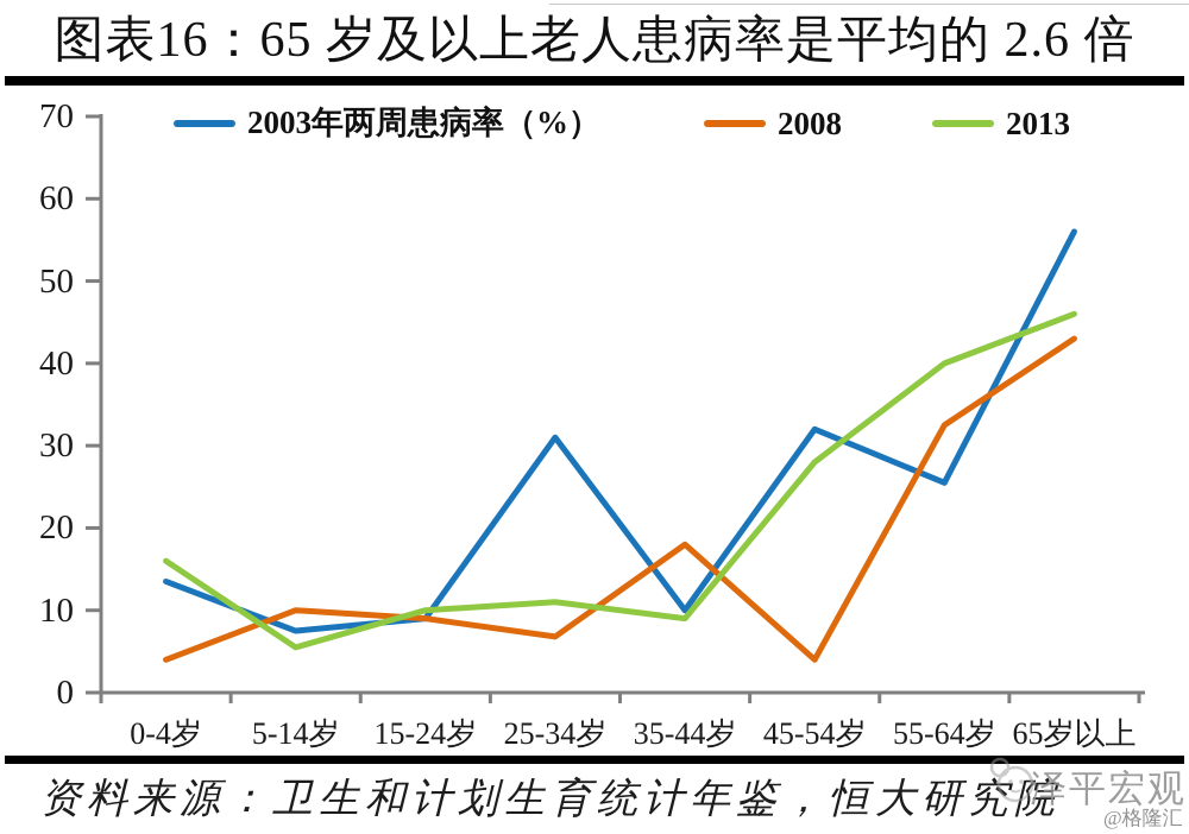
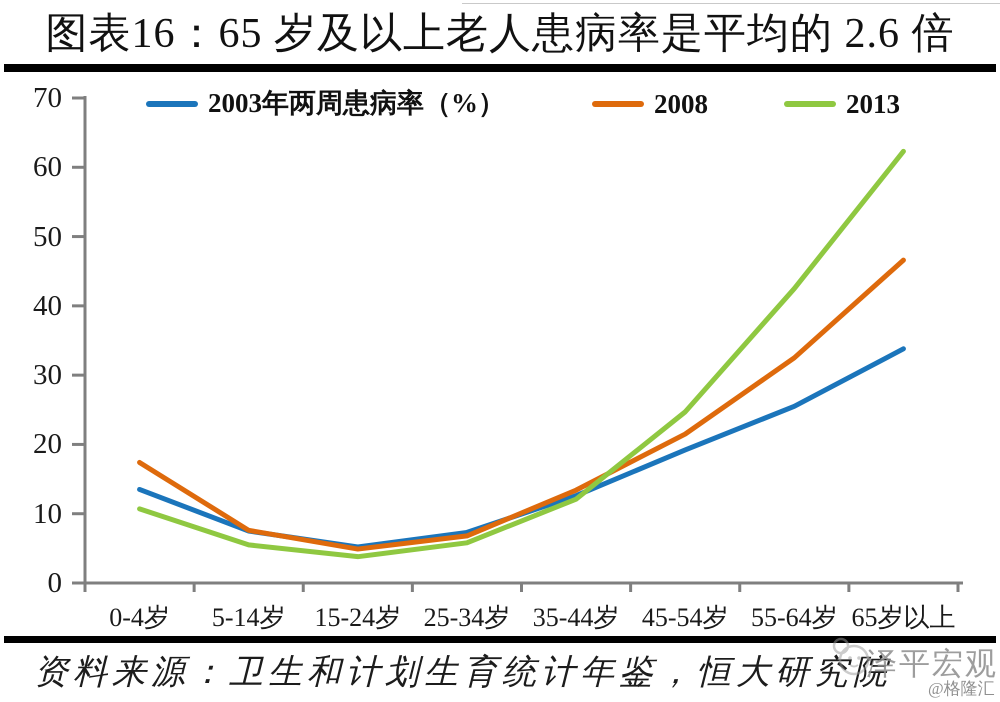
2008/0-4岁: 4 -> 17
2013/0-4岁: 16 -> 11
2008/5-14岁: 10 -> 8
2003年两周患病率（%）/15-24岁: 9 -> 5
2008/15-24岁: 9 -> 5
2013/15-24岁: 10 -> 4
2003年两周患病率（%）/25-34岁: 31 -> 7
2013/25-34岁: 11 -> 6
2003年两周患病率（%）/35-44岁: 10 -> 13
2008/35-44岁: 18 -> 13
2013/35-44岁: 9 -> 12
2003年两周患病率（%）/45-54岁: 32 -> 19
2008/45-54岁: 4 -> 22
2013/45-54岁: 28 -> 25
2013/55-64岁: 40 -> 42
2003年两周患病率（%）/65岁以上: 56 -> 34
2008/65岁以上: 43 -> 47
2013/65岁以上: 46 -> 62
